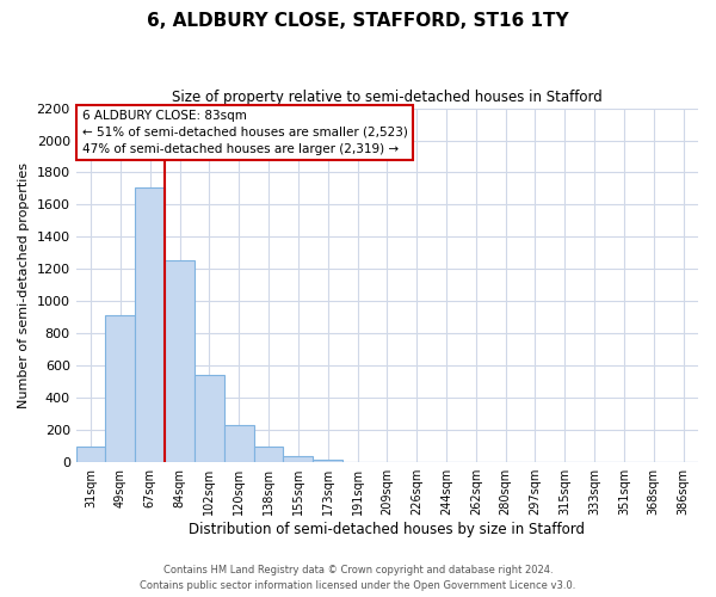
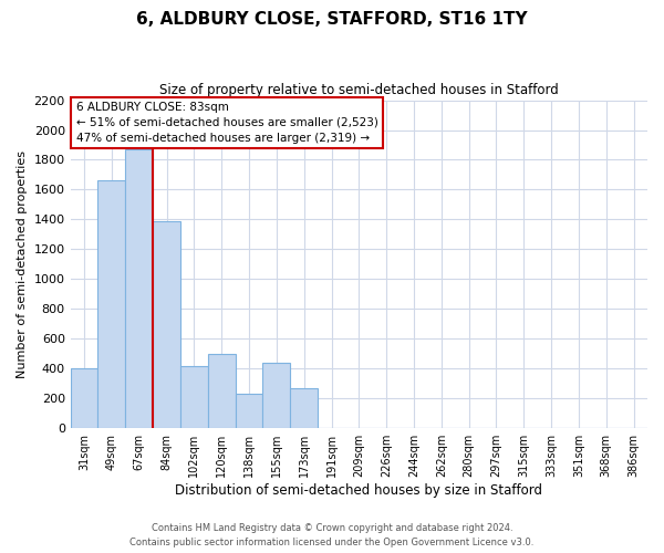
31sqm: 100 -> 400
49sqm: 910 -> 1660
67sqm: 1710 -> 1870
84sqm: 1260 -> 1390
102sqm: 540 -> 420
120sqm: 230 -> 500
138sqm: 100 -> 230
155sqm: 40 -> 440
173sqm: 20 -> 270
